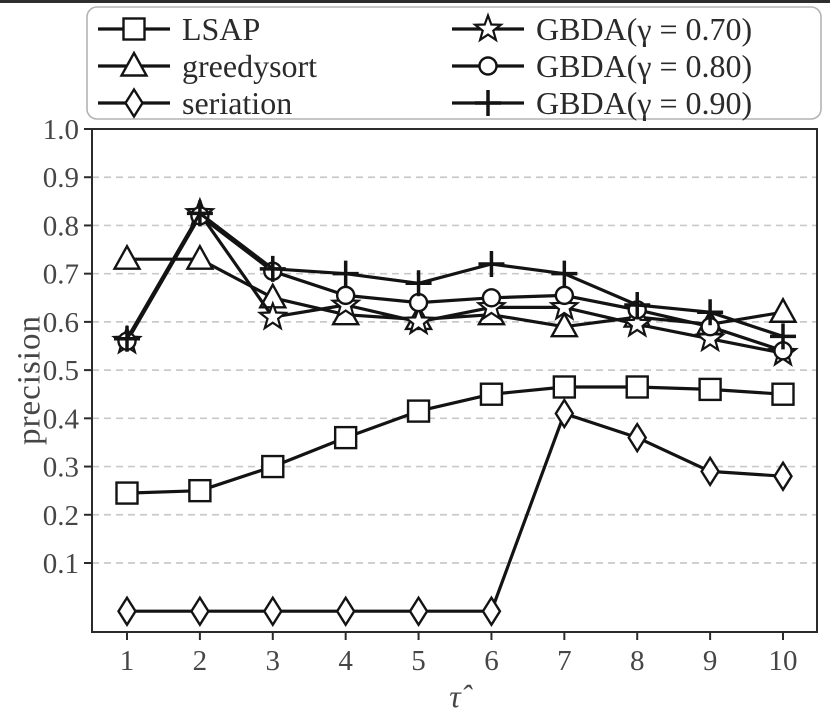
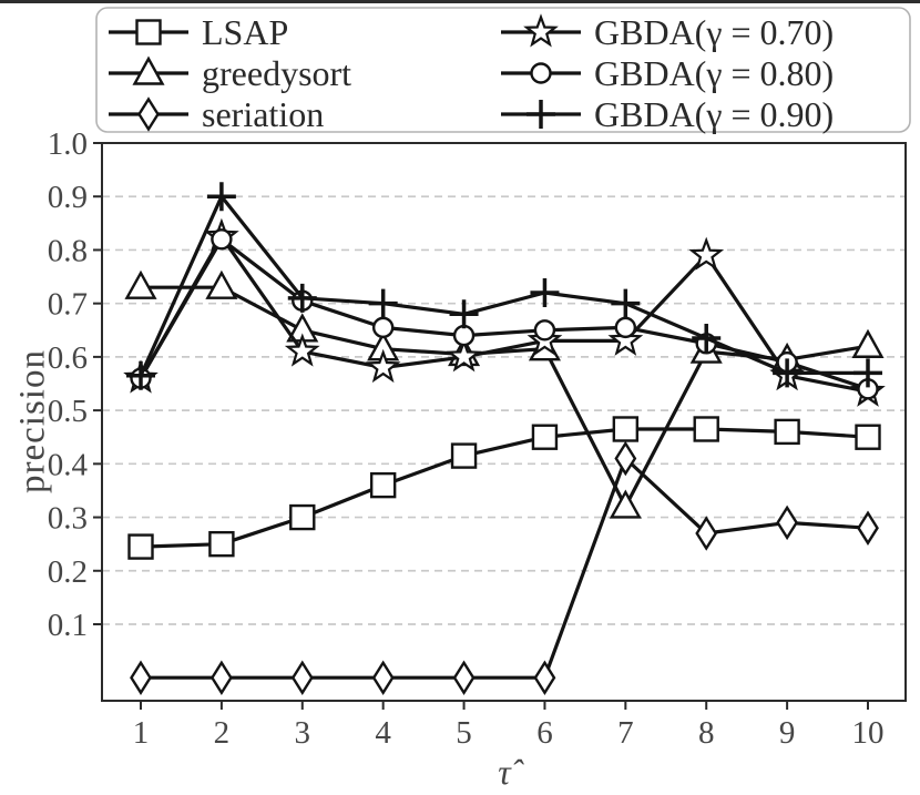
GBDA(γ = 0.90)/2: 0.82 -> 0.90
GBDA(γ = 0.70)/4: 0.64 -> 0.58
greedysort/7: 0.59 -> 0.32
seriation/8: 0.36 -> 0.27
GBDA(γ = 0.70)/8: 0.59 -> 0.79
GBDA(γ = 0.90)/9: 0.62 -> 0.57
